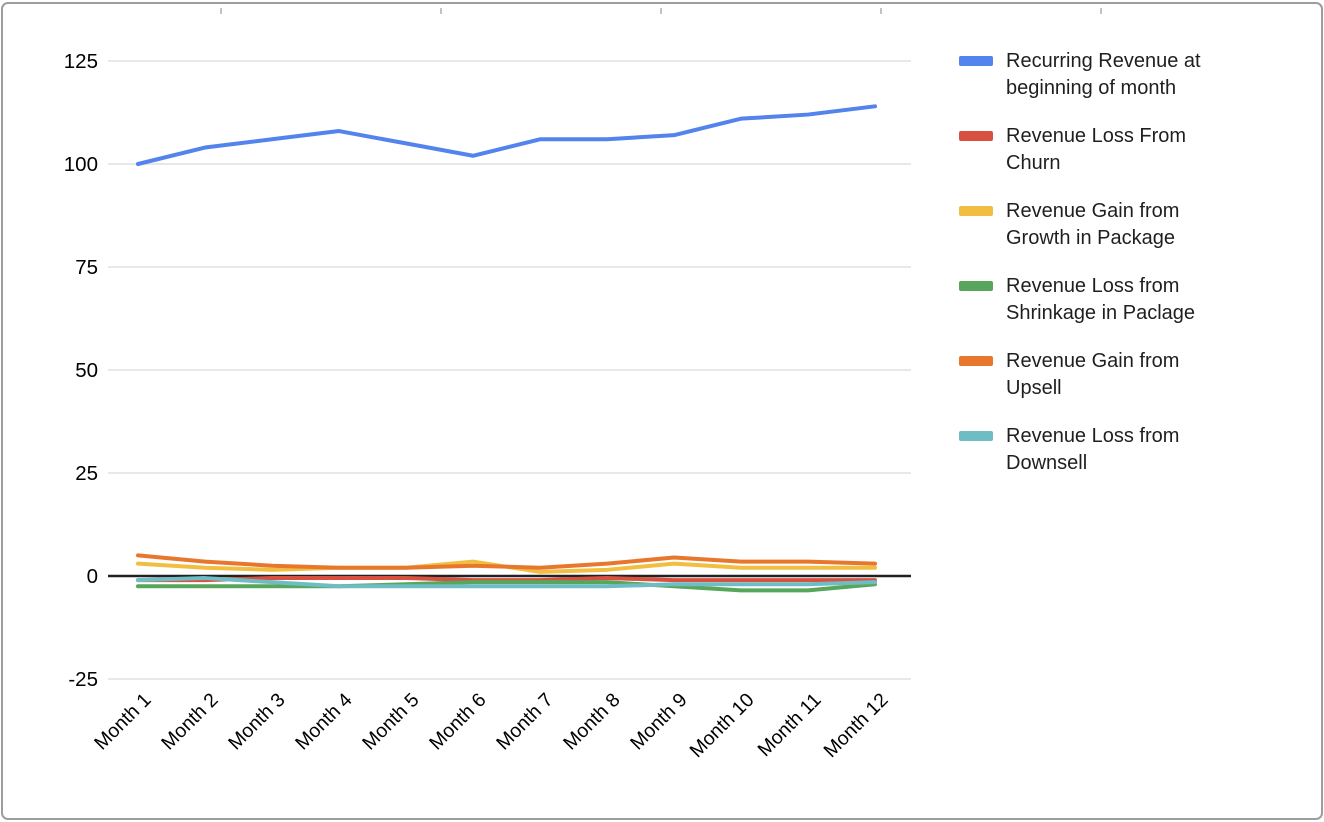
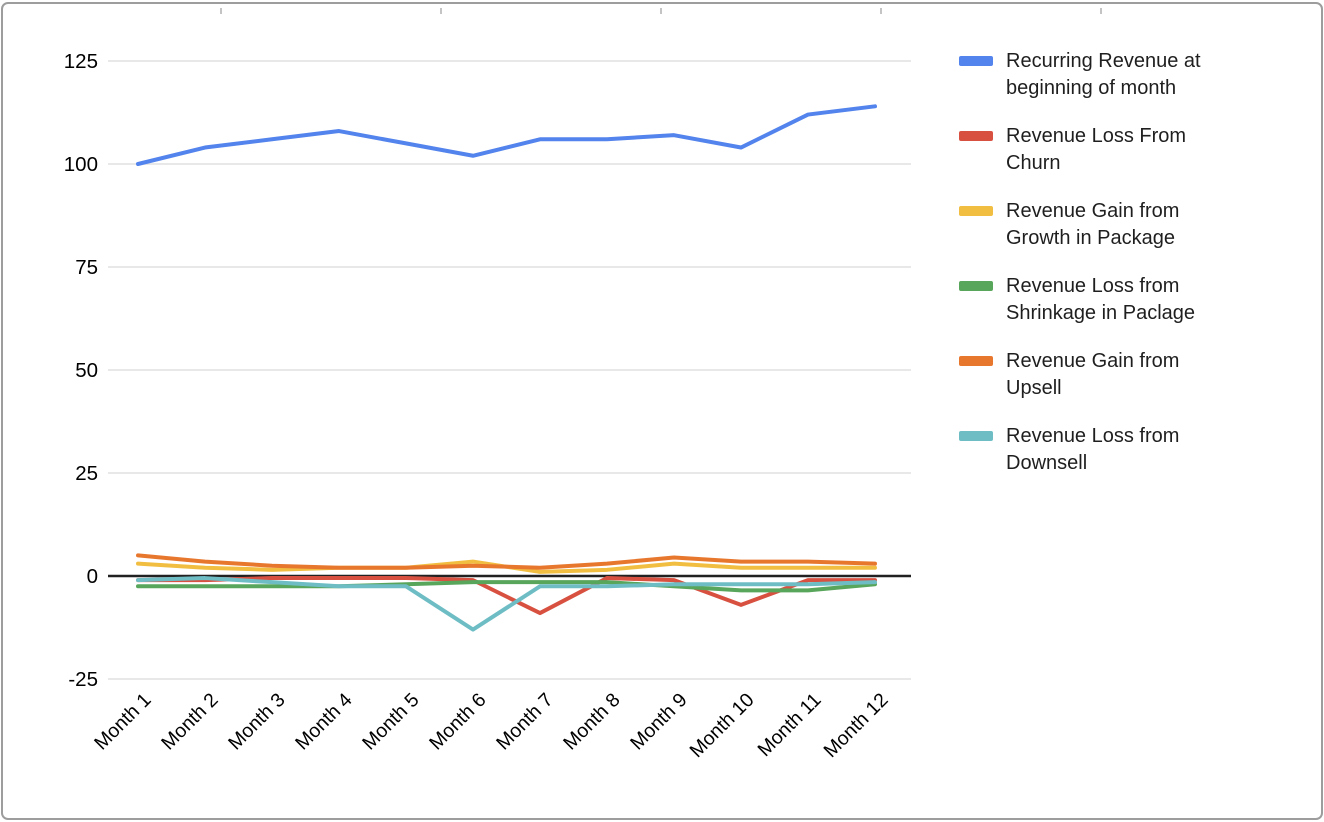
Revenue Loss from Downsell/Month 6: -2 -> -13
Revenue Loss From Churn/Month 7: -1 -> -9
Recurring Revenue at beginning of month/Month 10: 111 -> 104
Revenue Loss From Churn/Month 10: -1 -> -7
